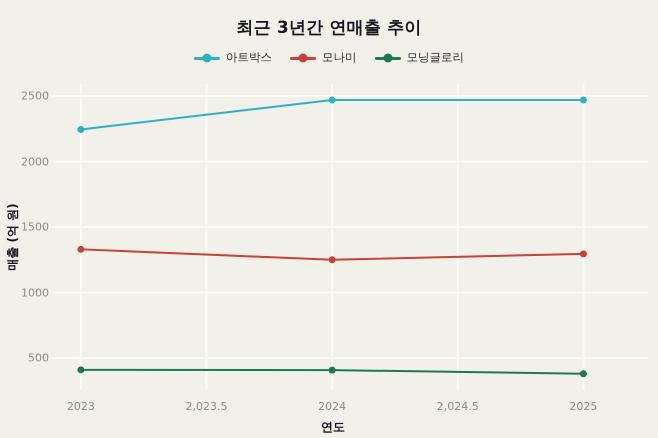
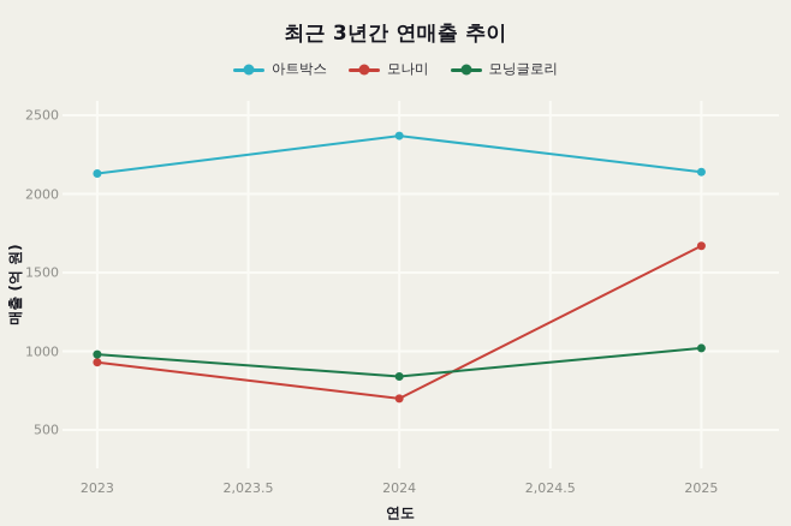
아트박스/2023: 2240 -> 2130
모나미/2023: 1330 -> 930
모닝글로리/2023: 410 -> 980
아트박스/2024: 2470 -> 2370
모나미/2024: 1250 -> 700
모닝글로리/2024: 410 -> 840
아트박스/2025: 2470 -> 2140
모나미/2025: 1300 -> 1670
모닝글로리/2025: 380 -> 1020
